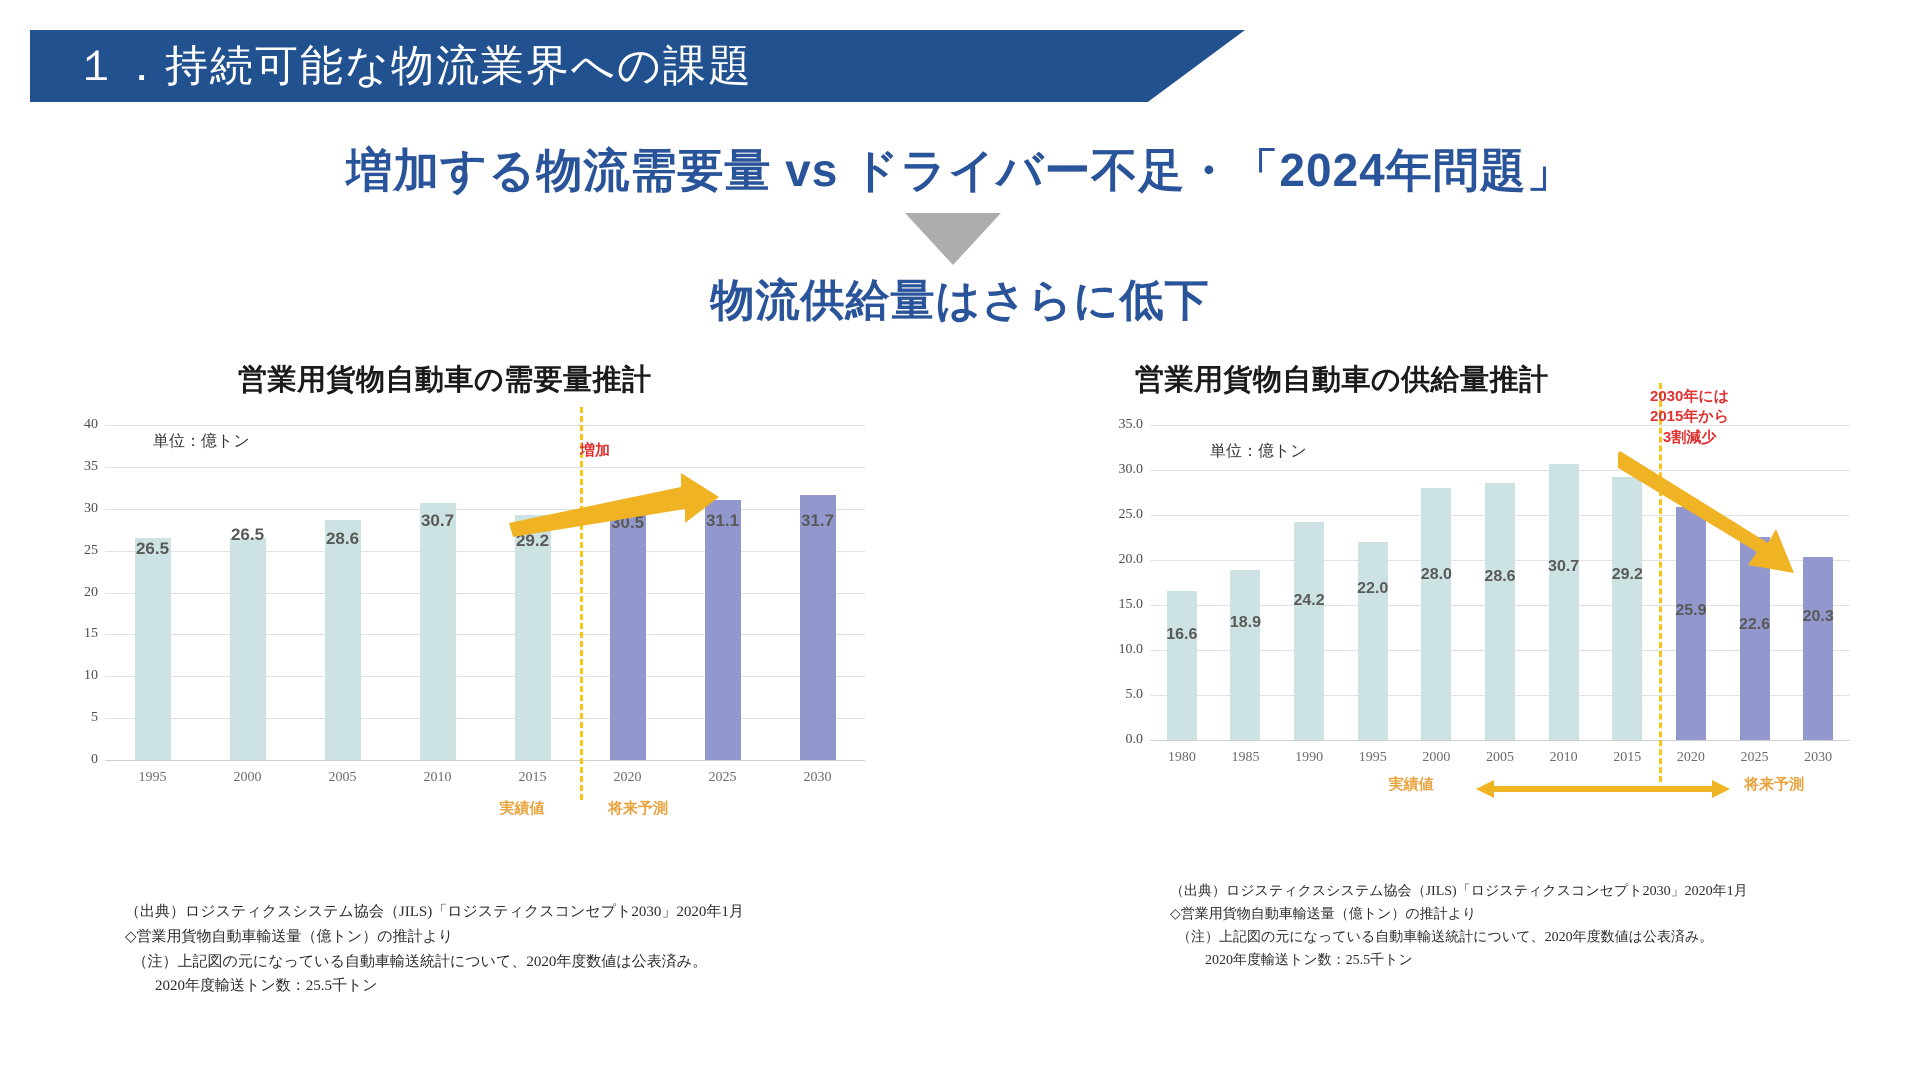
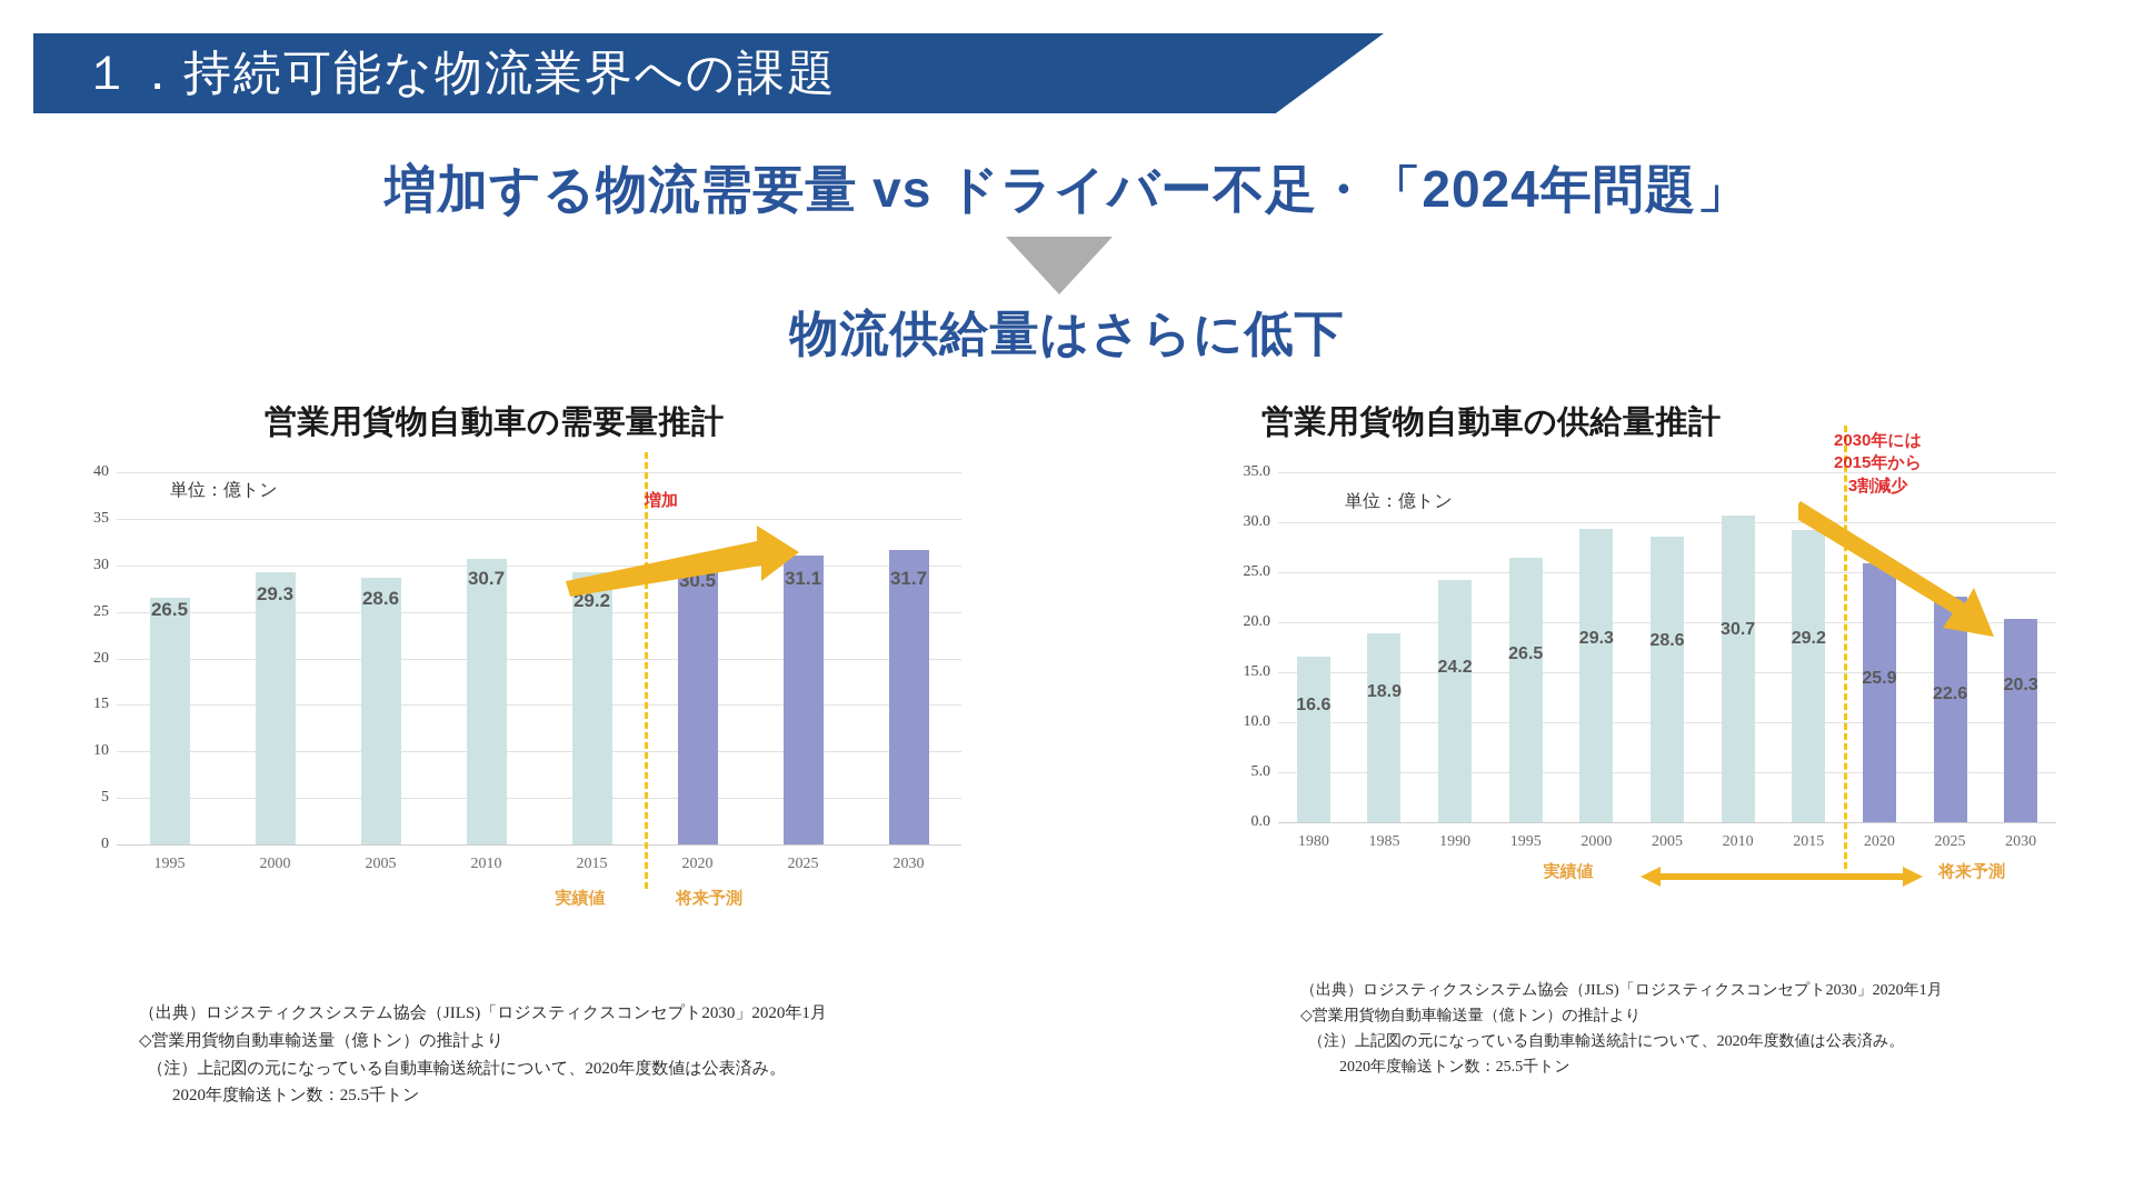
営業用貨物自動車の需要量推計/2000: 26.5 -> 29.3
営業用貨物自動車の供給量推計/1995: 22.0 -> 26.5
営業用貨物自動車の供給量推計/2000: 28.0 -> 29.3
